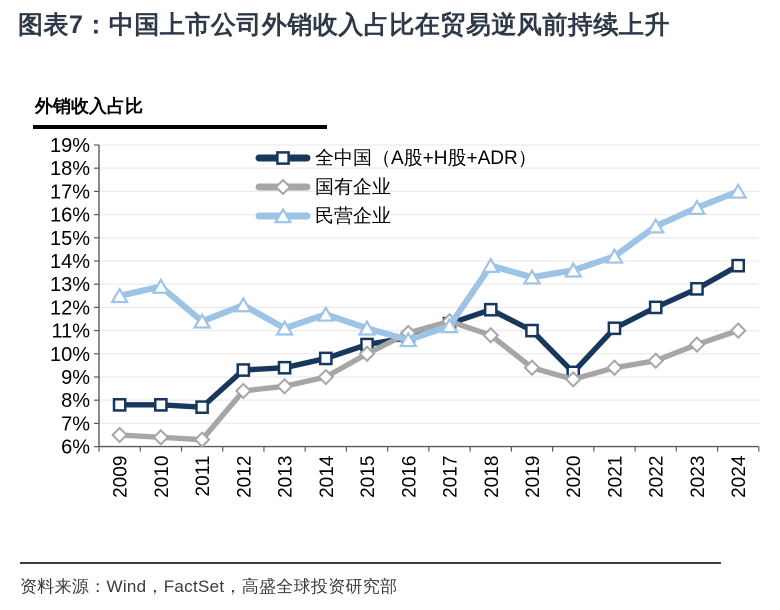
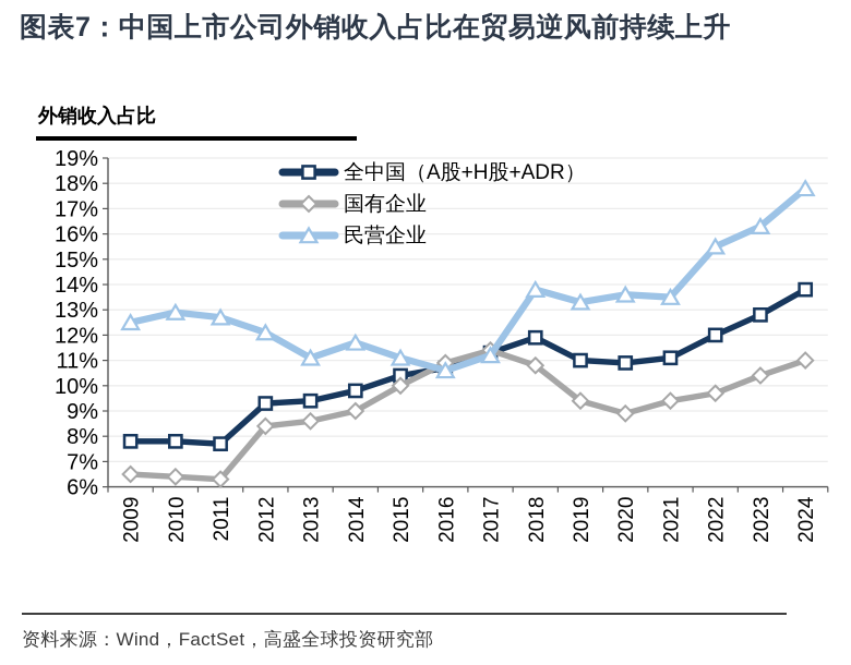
民营企业/2011: 11.4% -> 12.7%
全中国（A股+H股+ADR）/2020: 9.2% -> 10.9%
民营企业/2021: 14.2% -> 13.5%
民营企业/2024: 17.0% -> 17.8%
